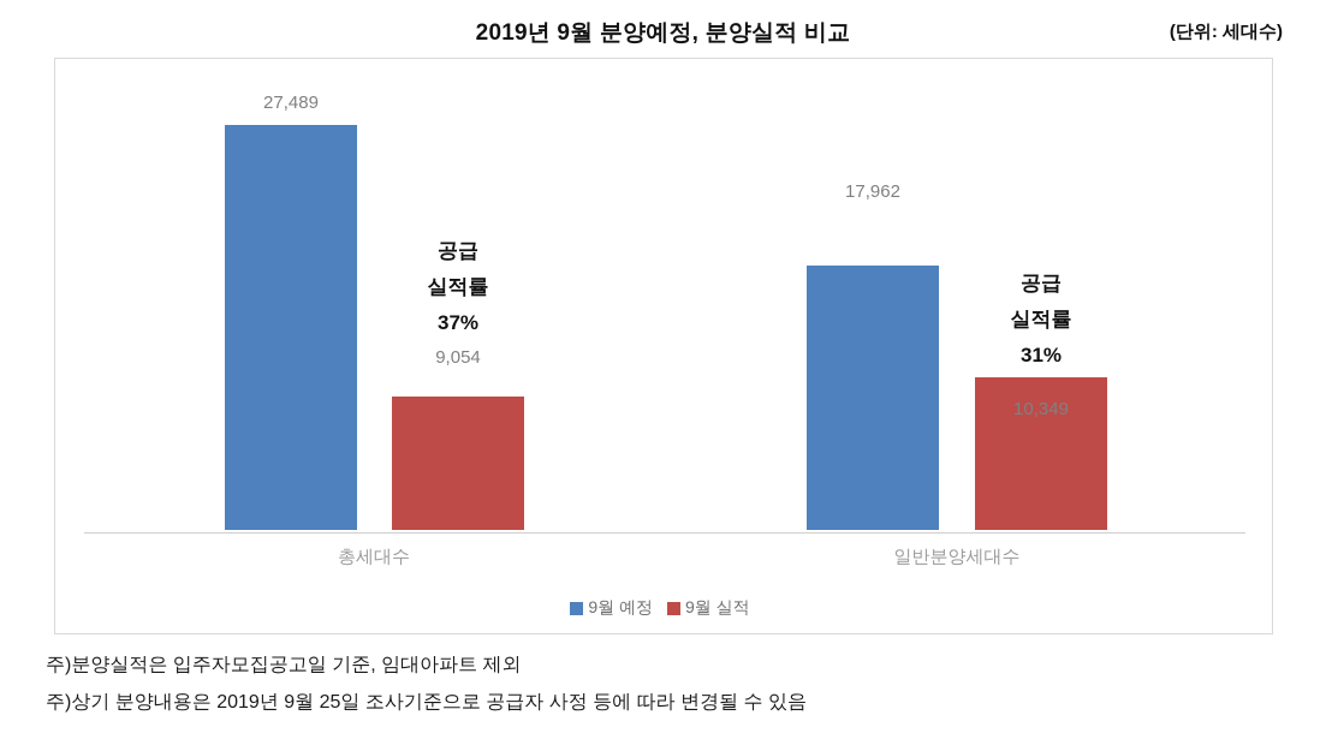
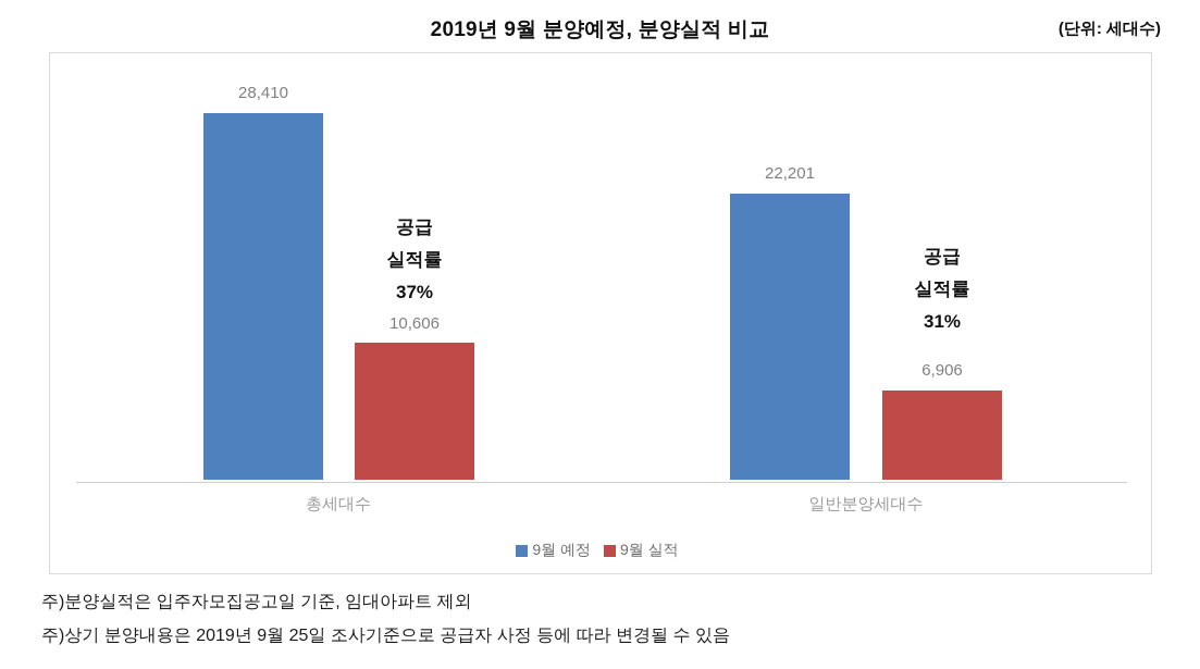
9월 예정/총세대수: 27,489 -> 28,410
9월 실적/총세대수: 9,054 -> 10,606
9월 예정/일반분양세대수: 17,962 -> 22,201
9월 실적/일반분양세대수: 10,349 -> 6,906
